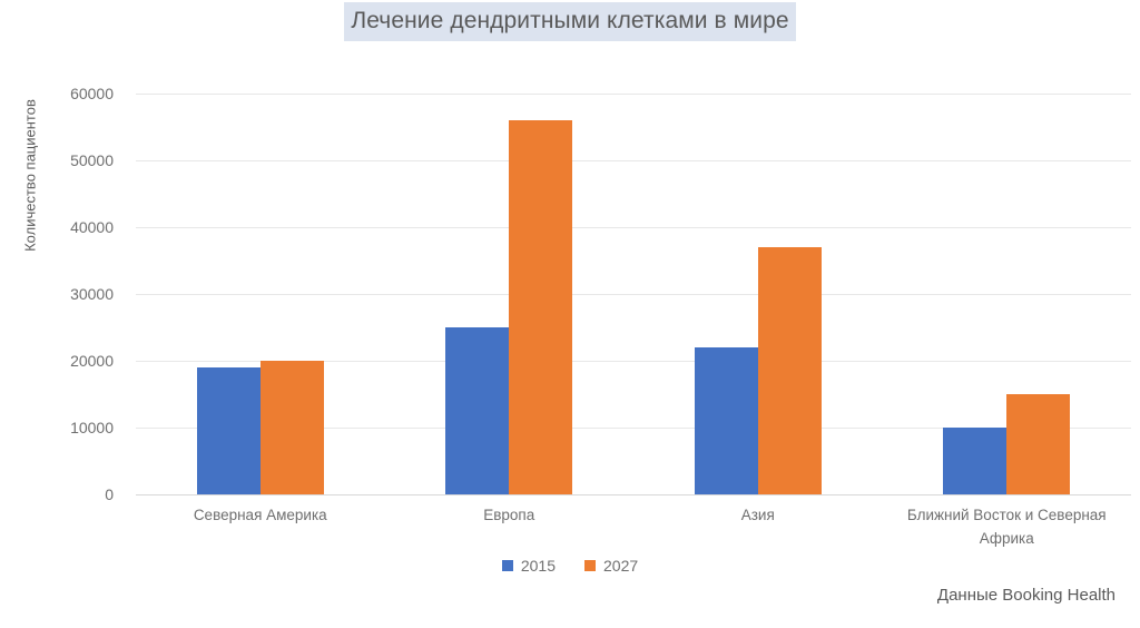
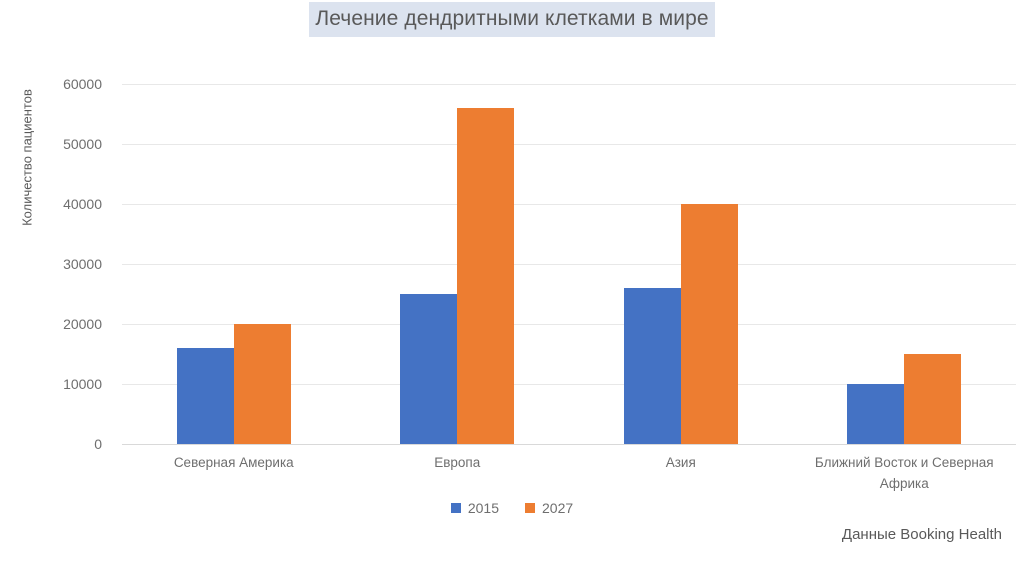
2015/Северная Америка: 19000 -> 16000
2015/Азия: 22000 -> 26000
2027/Азия: 37000 -> 40000
